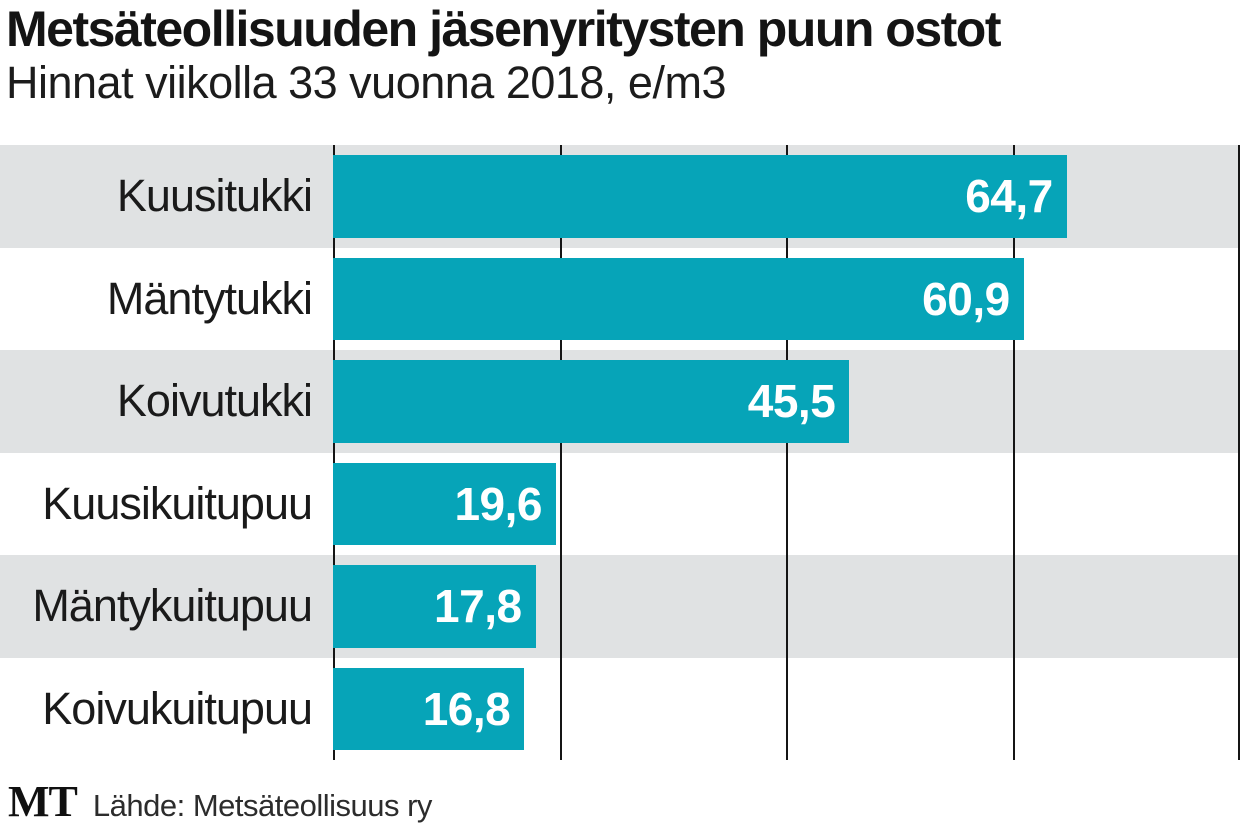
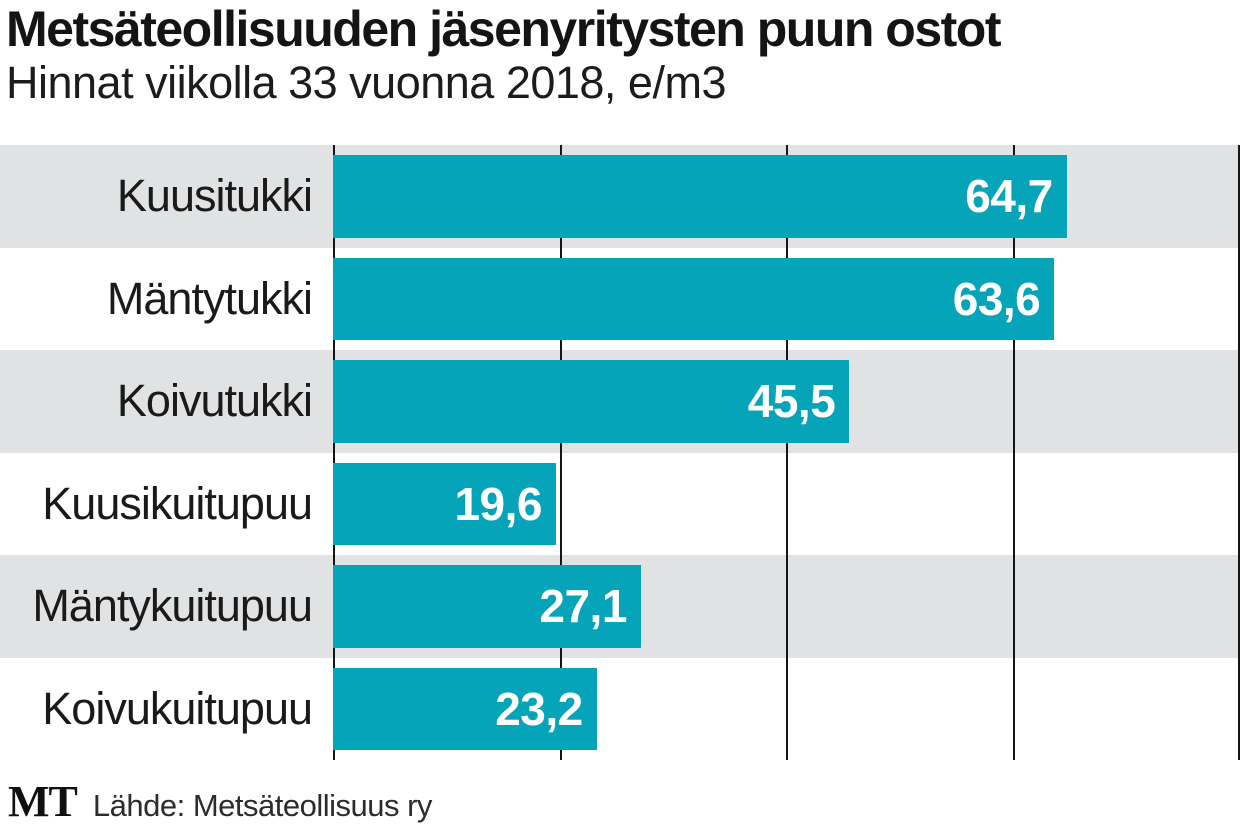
Mäntytukki: 60,9 -> 63,6
Mäntykuitupuu: 17,8 -> 27,1
Koivukuitupuu: 16,8 -> 23,2
